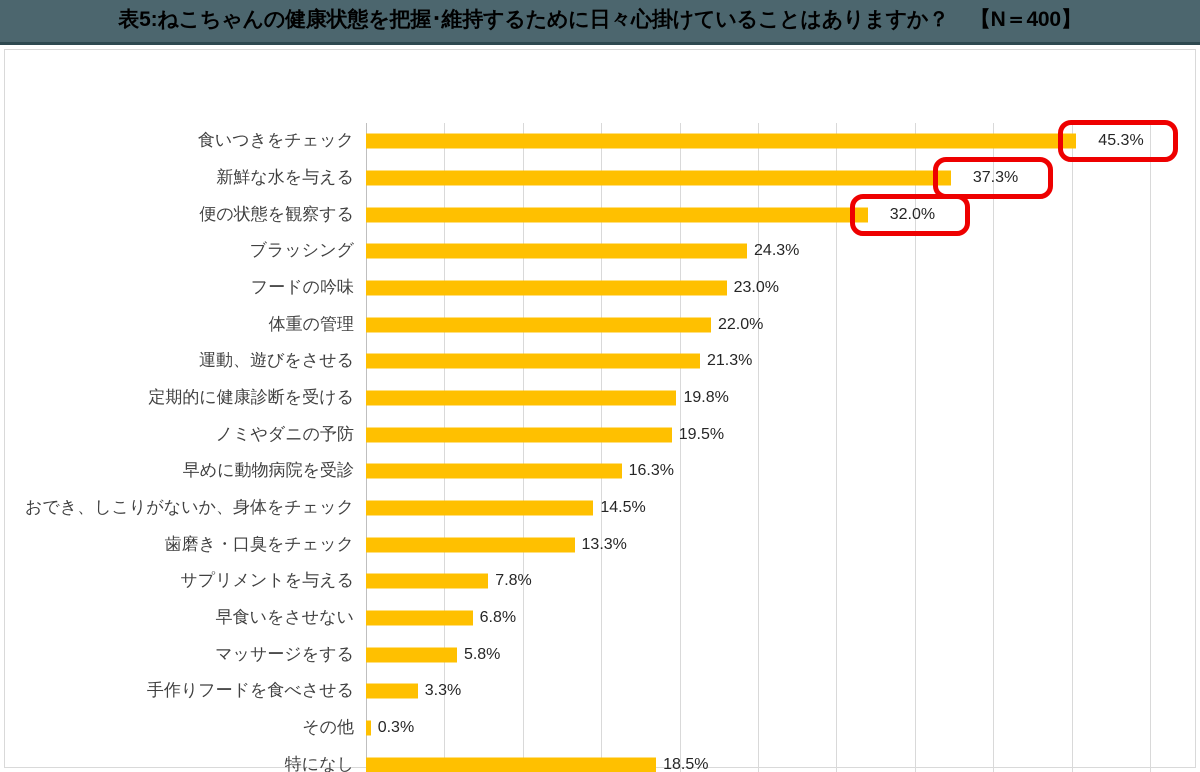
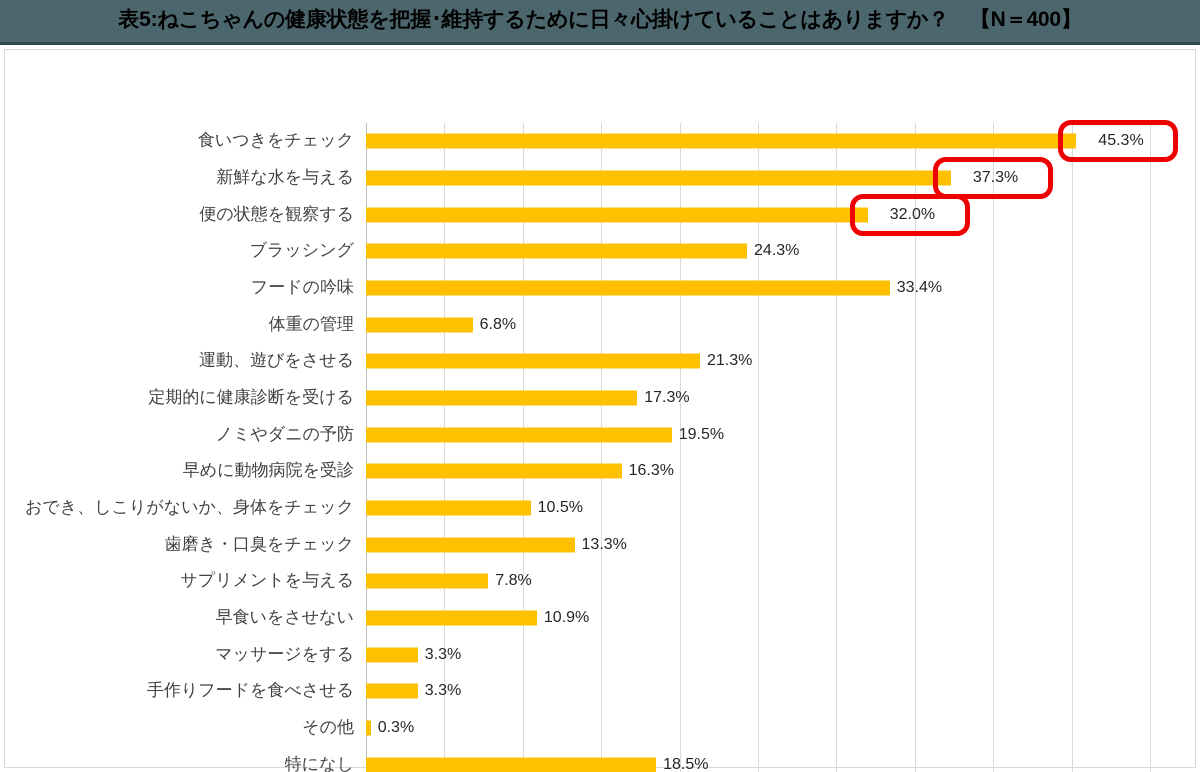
フードの吟味: 23.0% -> 33.4%
体重の管理: 22.0% -> 6.8%
定期的に健康診断を受ける: 19.8% -> 17.3%
おでき、しこりがないか、身体をチェック: 14.5% -> 10.5%
早食いをさせない: 6.8% -> 10.9%
マッサージをする: 5.8% -> 3.3%
